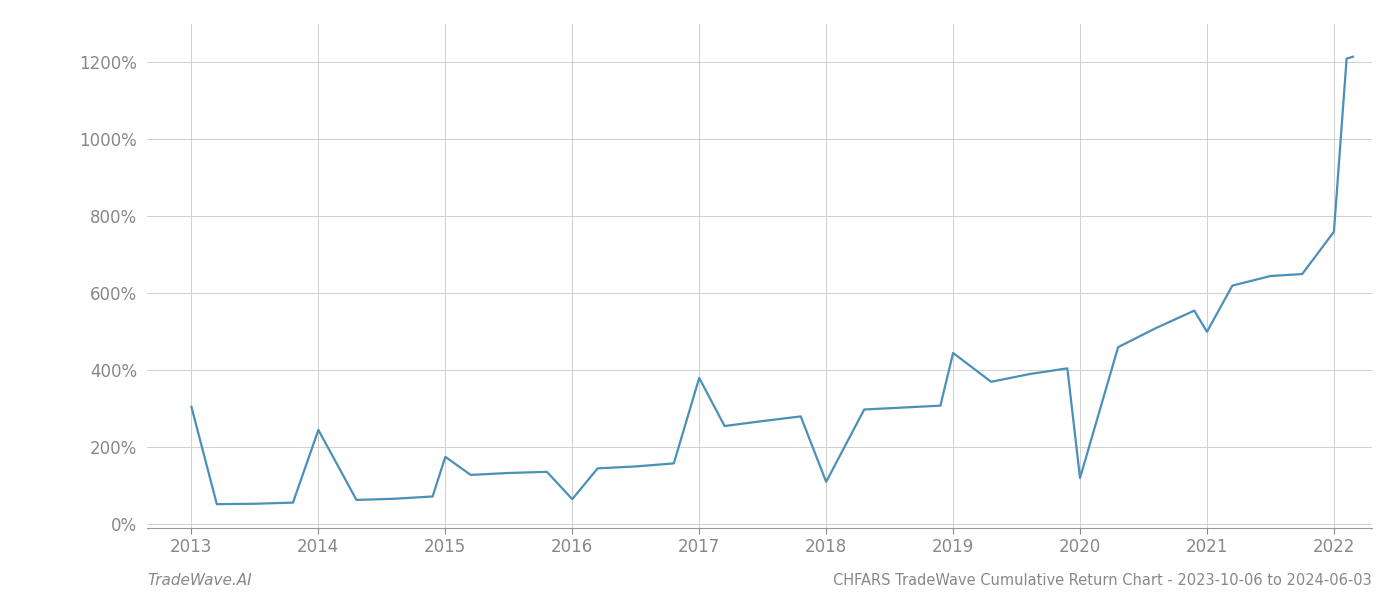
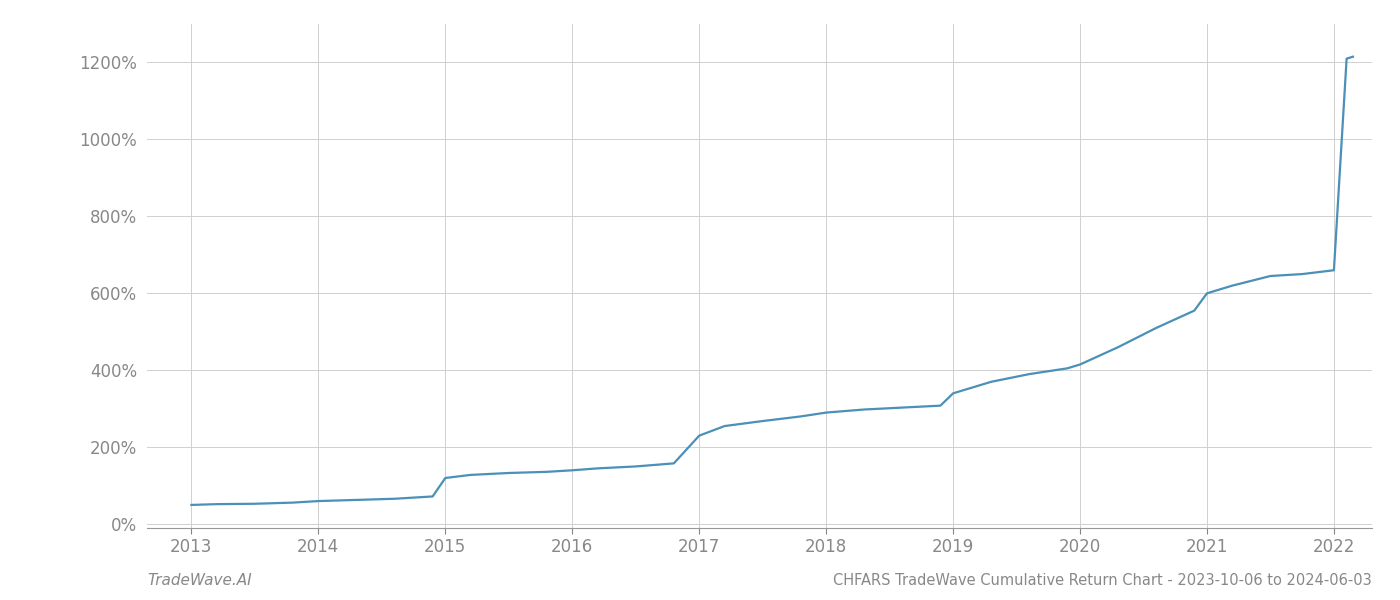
2013: 305% -> 50%
2014: 245% -> 60%
2015: 175% -> 120%
2016: 65% -> 140%
2017: 380% -> 230%
2018: 110% -> 290%
2019: 445% -> 340%
2020: 120% -> 415%
2021: 500% -> 600%
2022: 760% -> 660%
